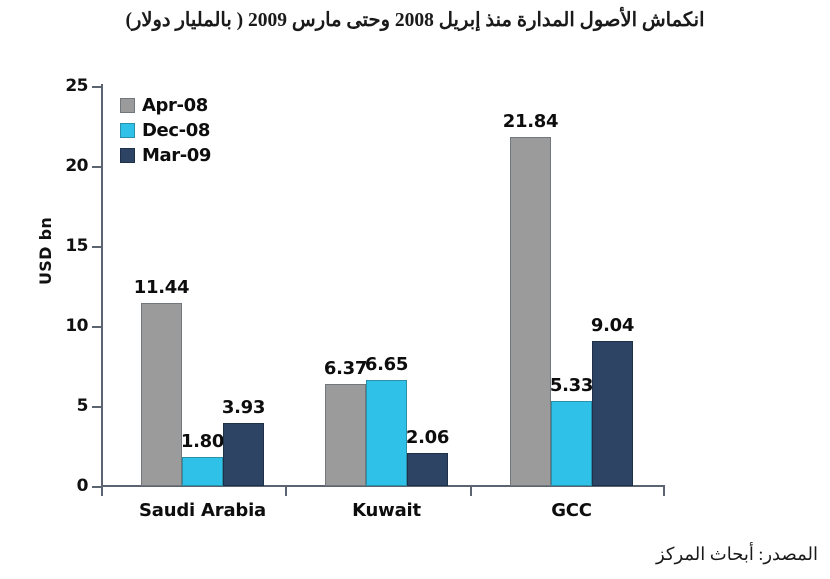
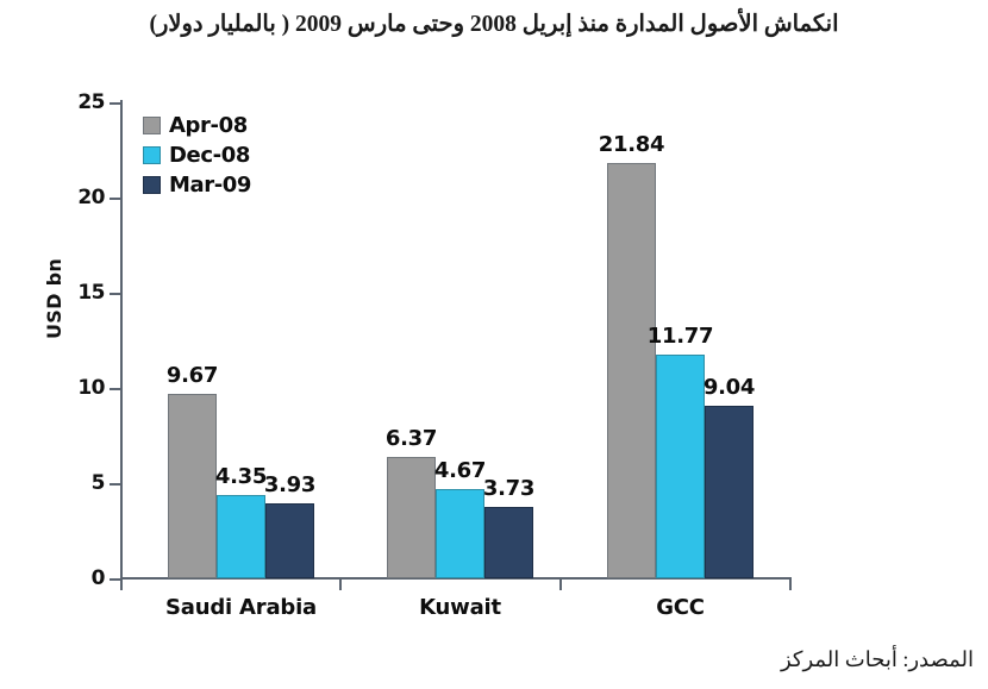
Apr-08/Saudi Arabia: 11.44 -> 9.67
Dec-08/Saudi Arabia: 1.80 -> 4.35
Dec-08/Kuwait: 6.65 -> 4.67
Mar-09/Kuwait: 2.06 -> 3.73
Dec-08/GCC: 5.33 -> 11.77
